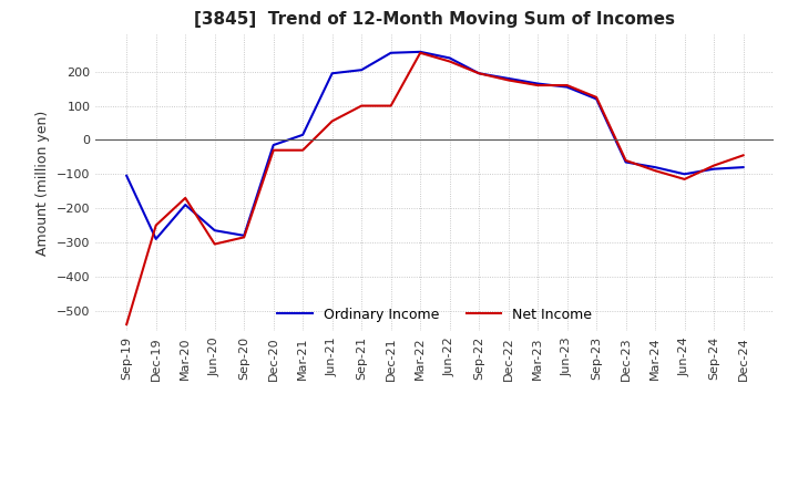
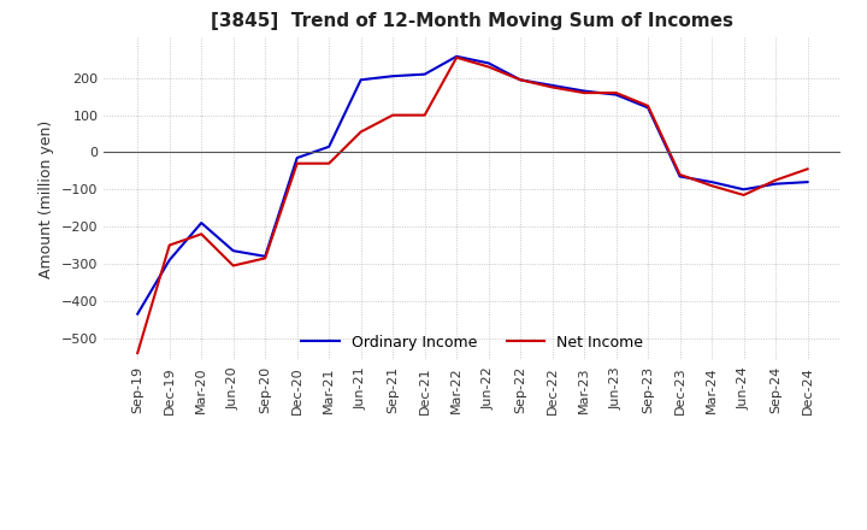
Ordinary Income/Sep-19: -105 -> -435
Net Income/Mar-20: -170 -> -220
Ordinary Income/Dec-21: 255 -> 210
